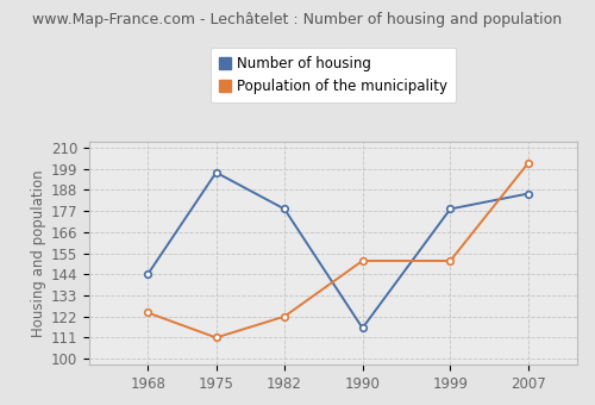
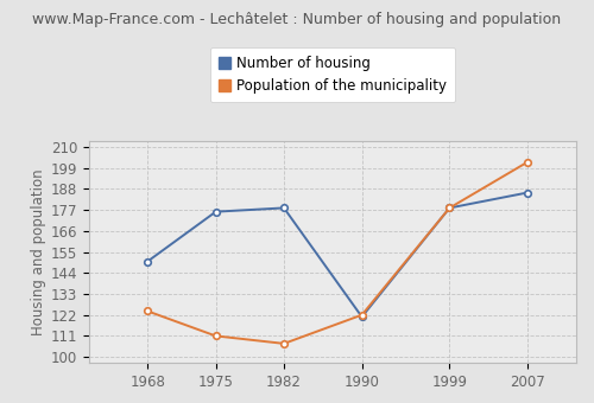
Number of housing/1968: 144 -> 150
Number of housing/1975: 197 -> 176
Population of the municipality/1982: 122 -> 107
Number of housing/1990: 116 -> 121
Population of the municipality/1990: 151 -> 122
Population of the municipality/1999: 151 -> 178
